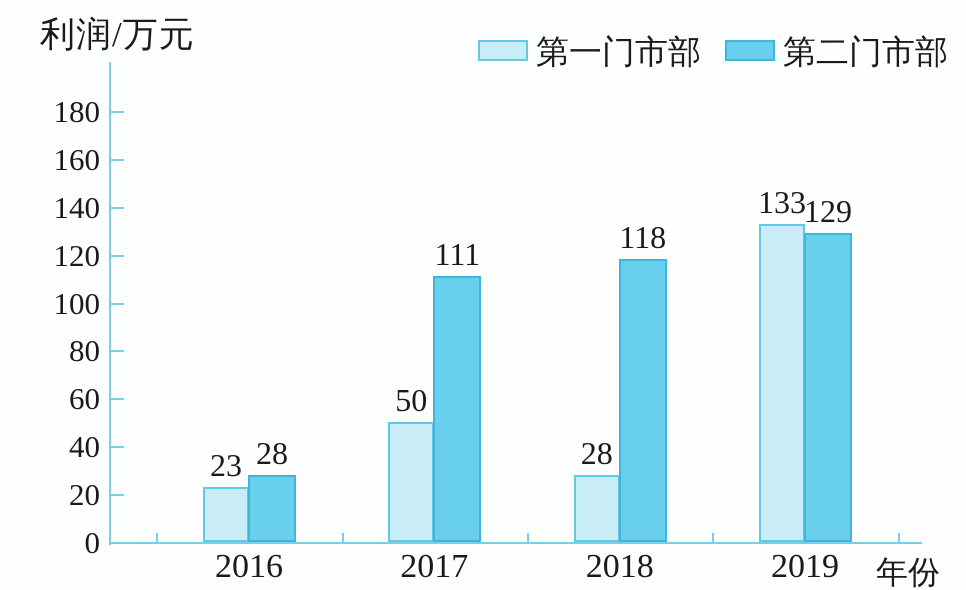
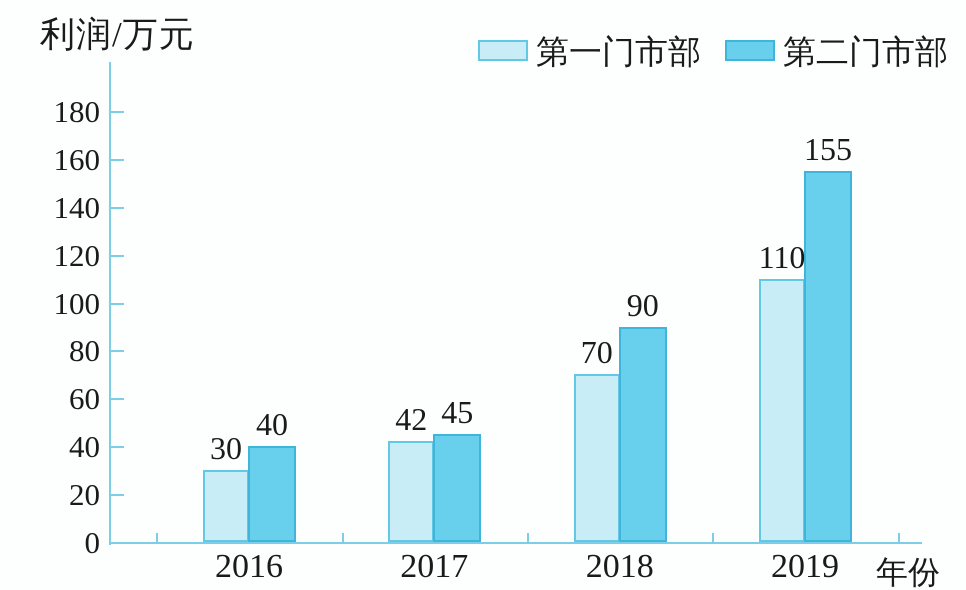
第一门市部/2016: 23 -> 30
第二门市部/2016: 28 -> 40
第一门市部/2017: 50 -> 42
第二门市部/2017: 111 -> 45
第一门市部/2018: 28 -> 70
第二门市部/2018: 118 -> 90
第一门市部/2019: 133 -> 110
第二门市部/2019: 129 -> 155
